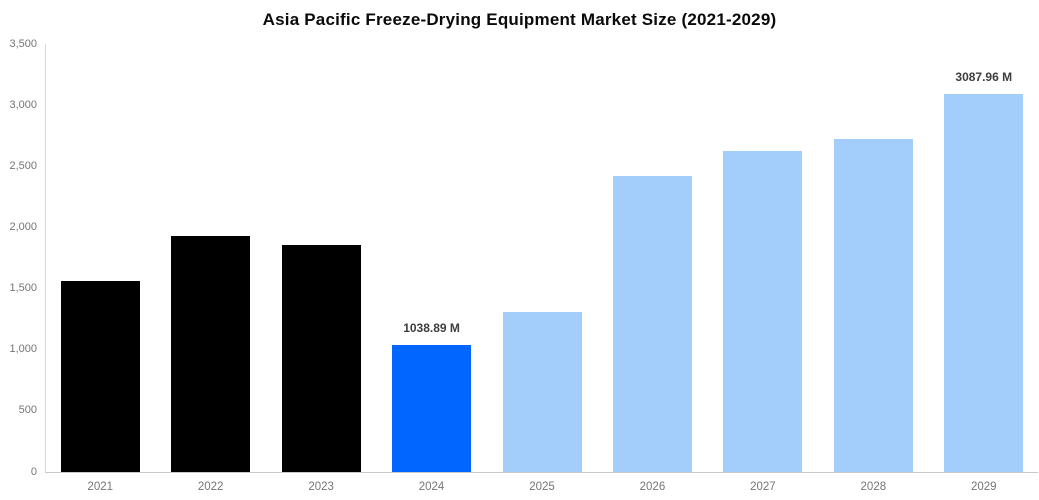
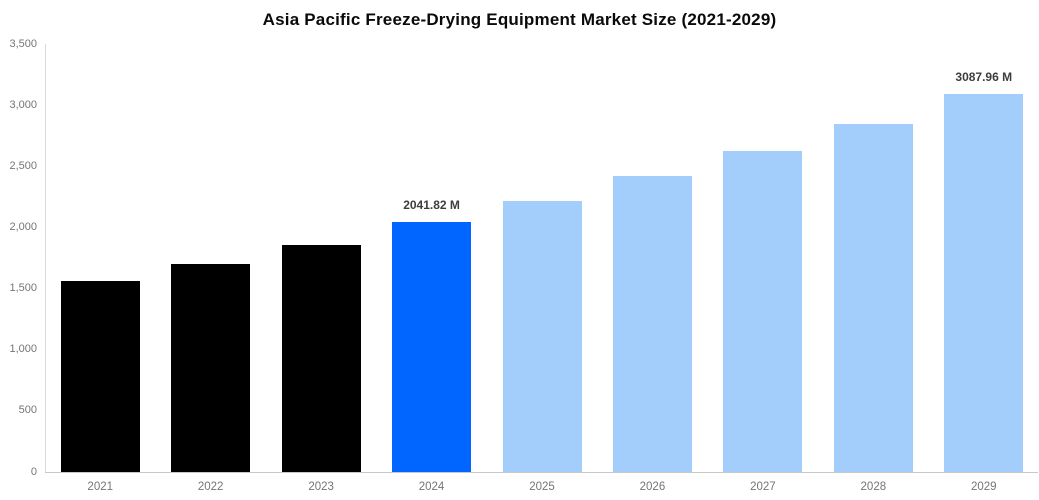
2022: 1930 -> 1700
2024: 1038.89 -> 2041.82
2025: 1310 -> 2220
2028: 2720 -> 2840
